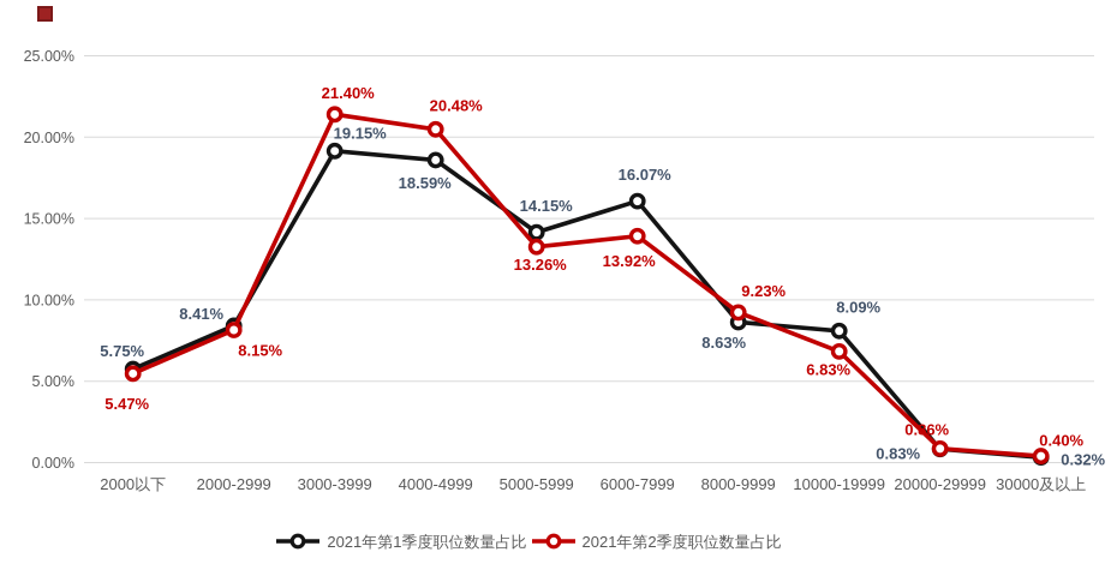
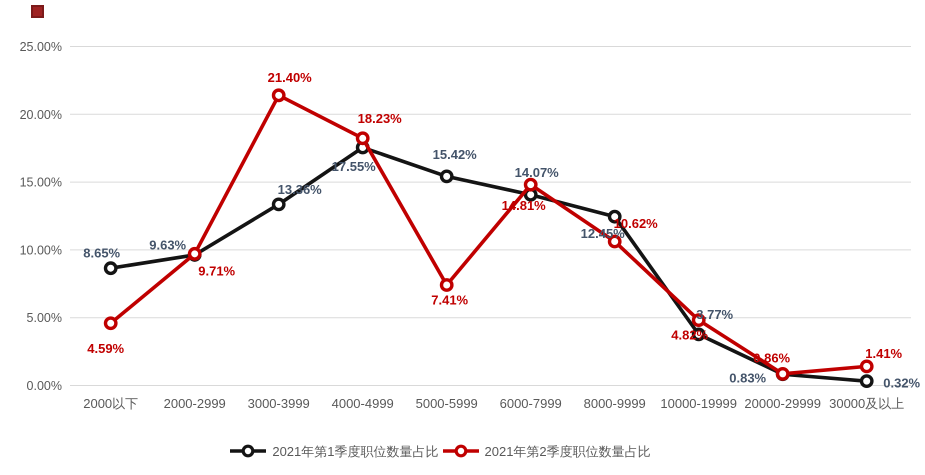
2021年第1季度职位数量占比/2000以下: 5.75% -> 8.65%
2021年第2季度职位数量占比/2000以下: 5.47% -> 4.59%
2021年第1季度职位数量占比/2000-2999: 8.41% -> 9.63%
2021年第2季度职位数量占比/2000-2999: 8.15% -> 9.71%
2021年第1季度职位数量占比/3000-3999: 19.15% -> 13.36%
2021年第1季度职位数量占比/4000-4999: 18.59% -> 17.55%
2021年第2季度职位数量占比/4000-4999: 20.48% -> 18.23%
2021年第1季度职位数量占比/5000-5999: 14.15% -> 15.42%
2021年第2季度职位数量占比/5000-5999: 13.26% -> 7.41%
2021年第1季度职位数量占比/6000-7999: 16.07% -> 14.07%
2021年第2季度职位数量占比/6000-7999: 13.92% -> 14.81%
2021年第1季度职位数量占比/8000-9999: 8.63% -> 12.45%
2021年第2季度职位数量占比/8000-9999: 9.23% -> 10.62%
2021年第1季度职位数量占比/10000-19999: 8.09% -> 3.77%
2021年第2季度职位数量占比/10000-19999: 6.83% -> 4.82%
2021年第2季度职位数量占比/30000及以上: 0.40% -> 1.41%
